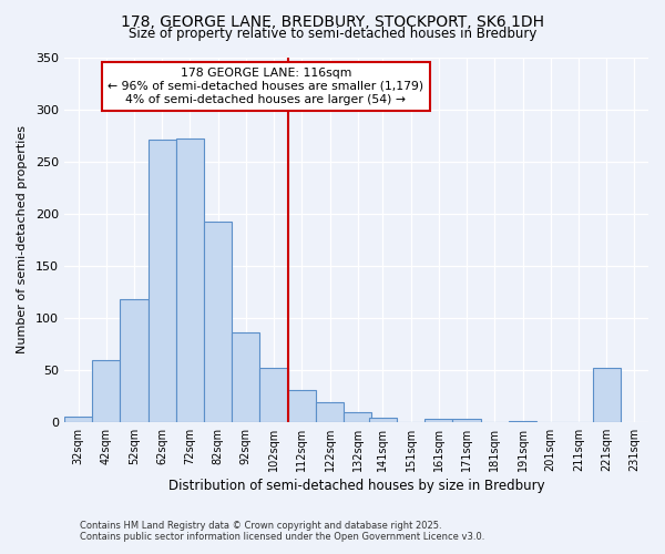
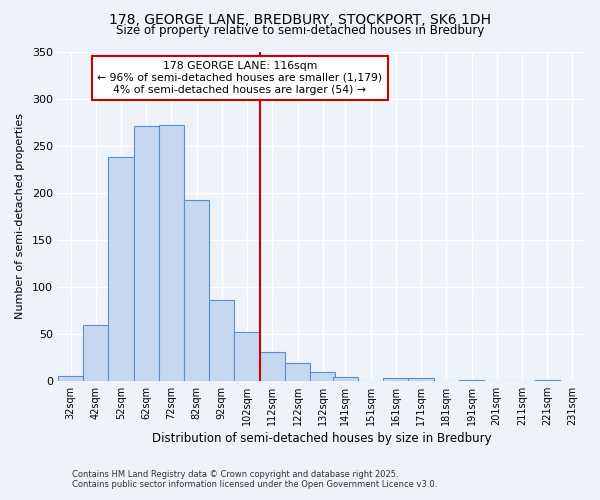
52sqm: 118 -> 238
221sqm: 52 -> 1
